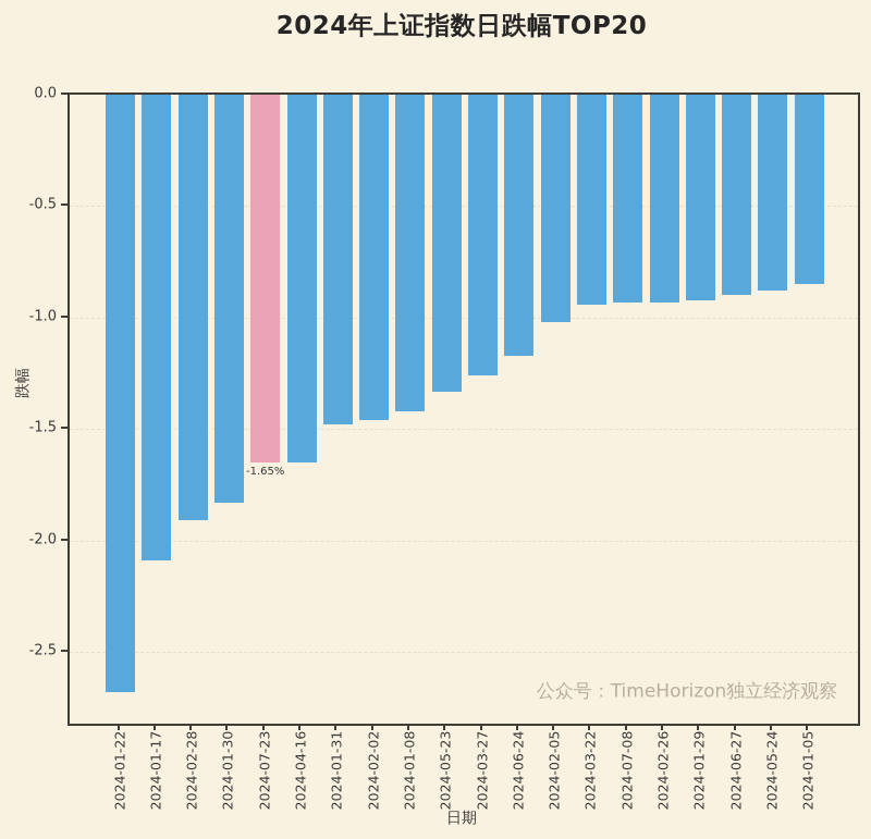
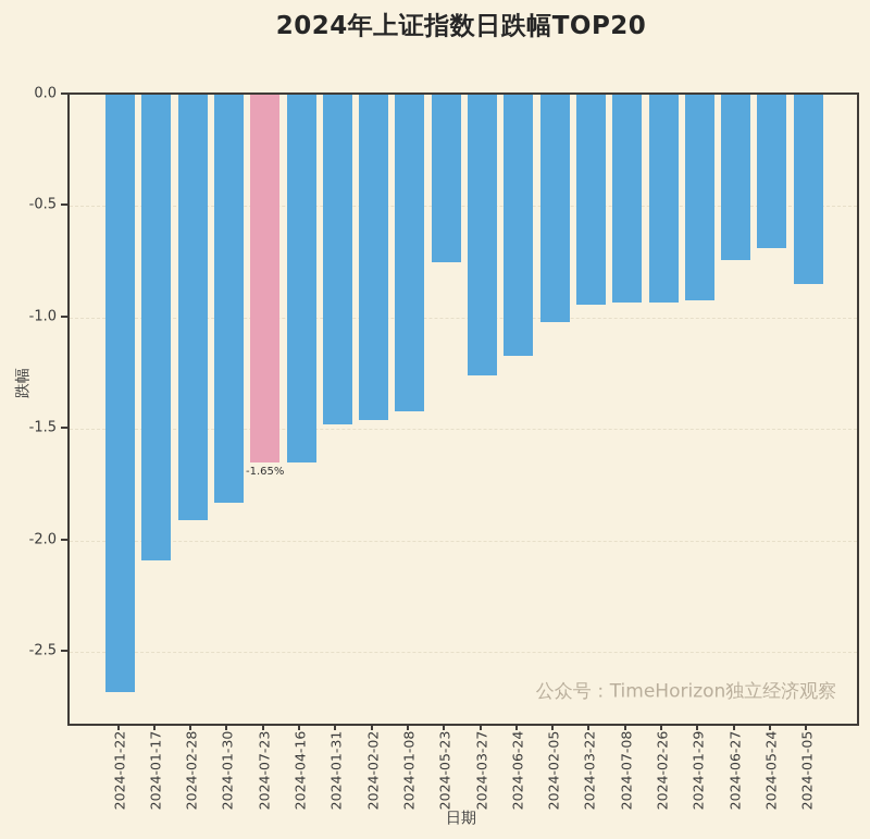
2024-05-23: -1.33 -> -0.75
2024-06-27: -0.90 -> -0.74
2024-05-24: -0.88 -> -0.69
